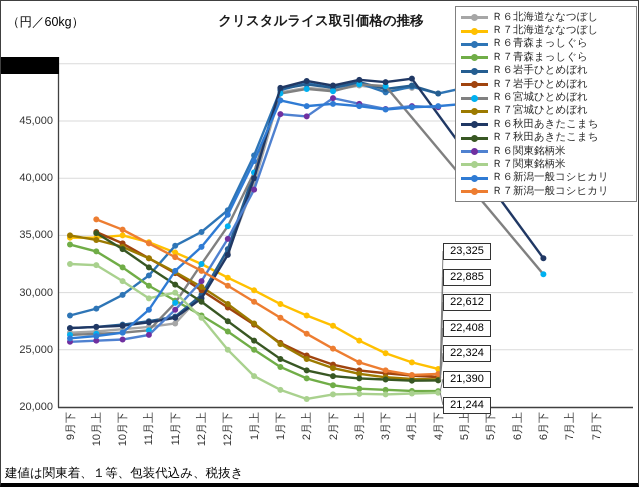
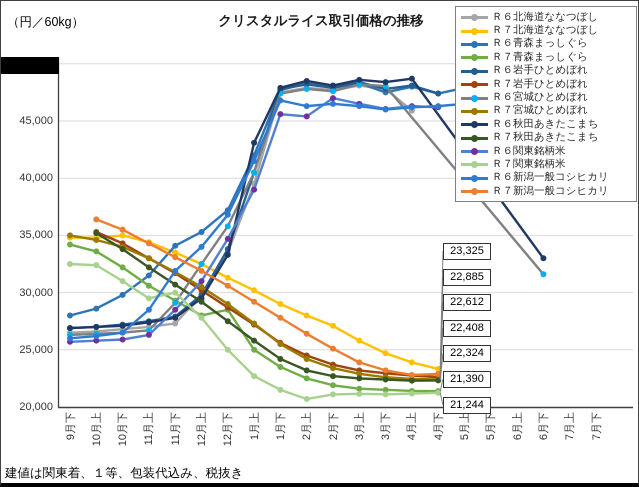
Ｒ７青森まっしぐら/12月下: 26600 -> 28500
Ｒ６秋田あきたこまち/1月上: 40000 -> 43100
Ｒ６北海道ななつぼし/4月上: 47900 -> 45900
